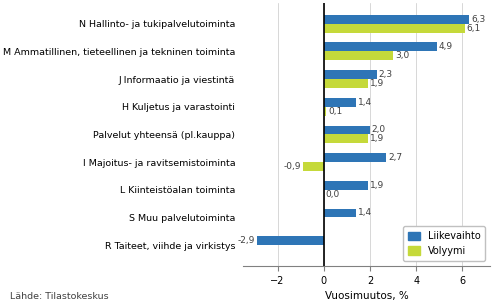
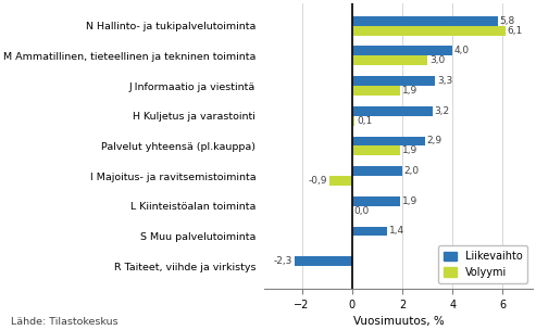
Liikevaihto/N Hallinto- ja tukipalvelutoiminta: 6,3 -> 5,8
Liikevaihto/M Ammatillinen, tieteellinen ja tekninen toiminta: 4,9 -> 4,0
Liikevaihto/J Informaatio ja viestintä: 2,3 -> 3,3
Liikevaihto/H Kuljetus ja varastointi: 1,4 -> 3,2
Liikevaihto/Palvelut yhteensä (pl.kauppa): 2,0 -> 2,9
Liikevaihto/I Majoitus- ja ravitsemistoiminta: 2,7 -> 2,0
Liikevaihto/R Taiteet, viihde ja virkistys: -2,9 -> -2,3
